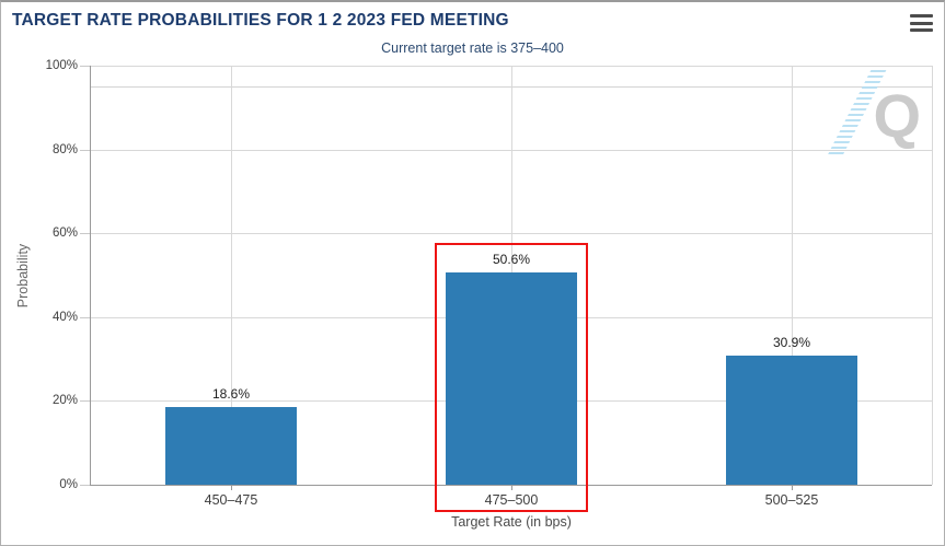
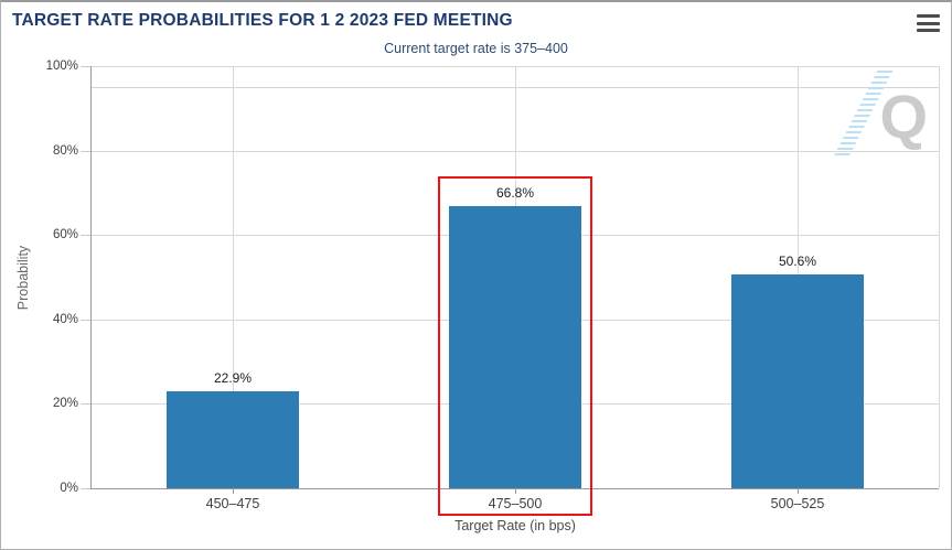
450–475: 18.6% -> 22.9%
475–500: 50.6% -> 66.8%
500–525: 30.9% -> 50.6%
